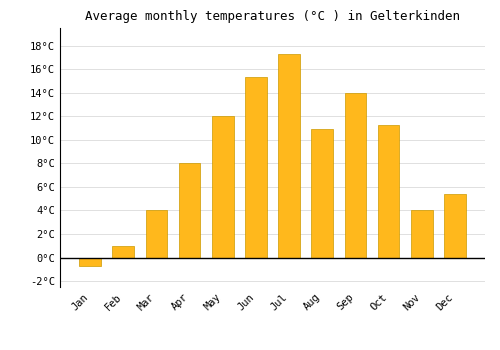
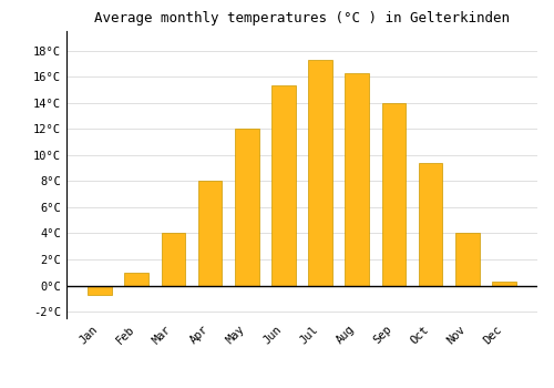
Aug: 10.9°C -> 16.3°C
Oct: 11.3°C -> 9.4°C
Dec: 5.4°C -> 0.3°C
